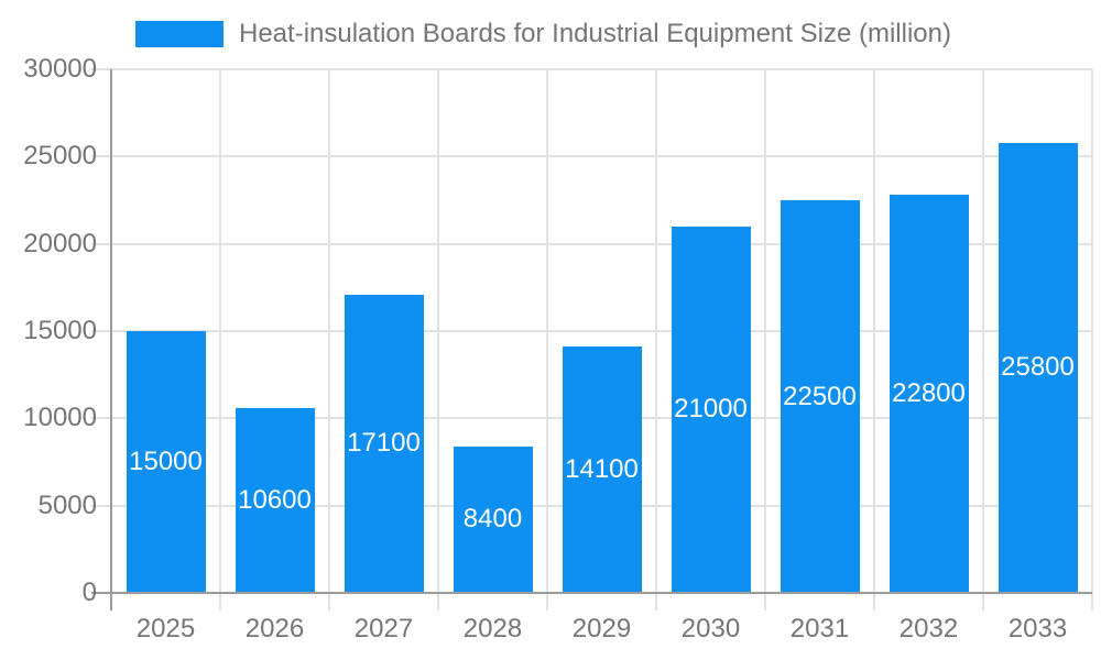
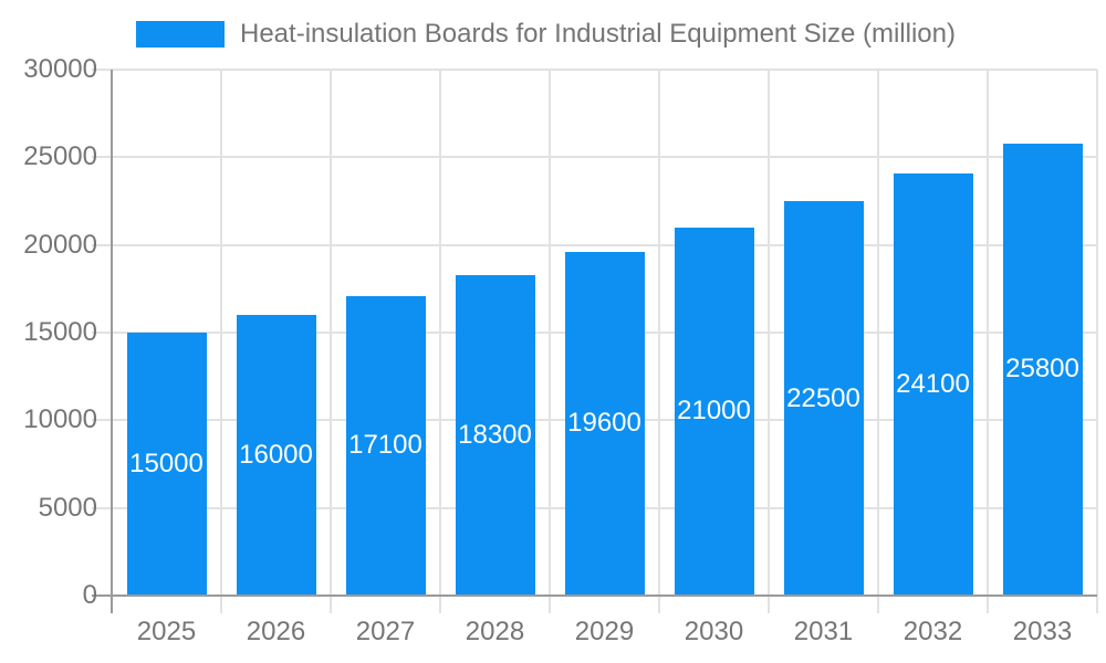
2026: 10600 -> 16000
2028: 8400 -> 18300
2029: 14100 -> 19600
2032: 22800 -> 24100
